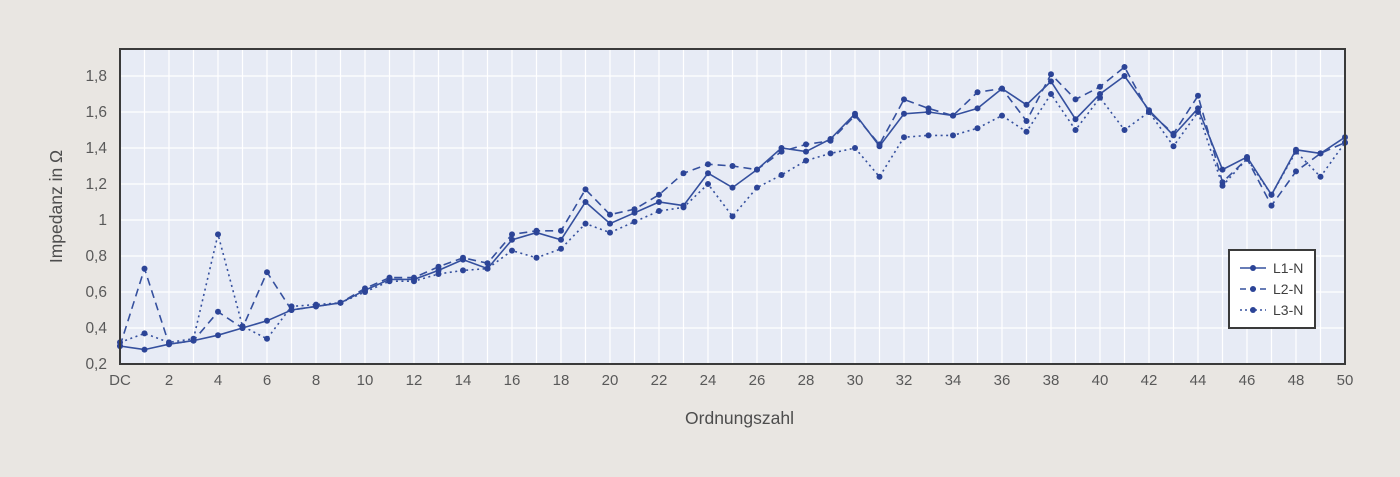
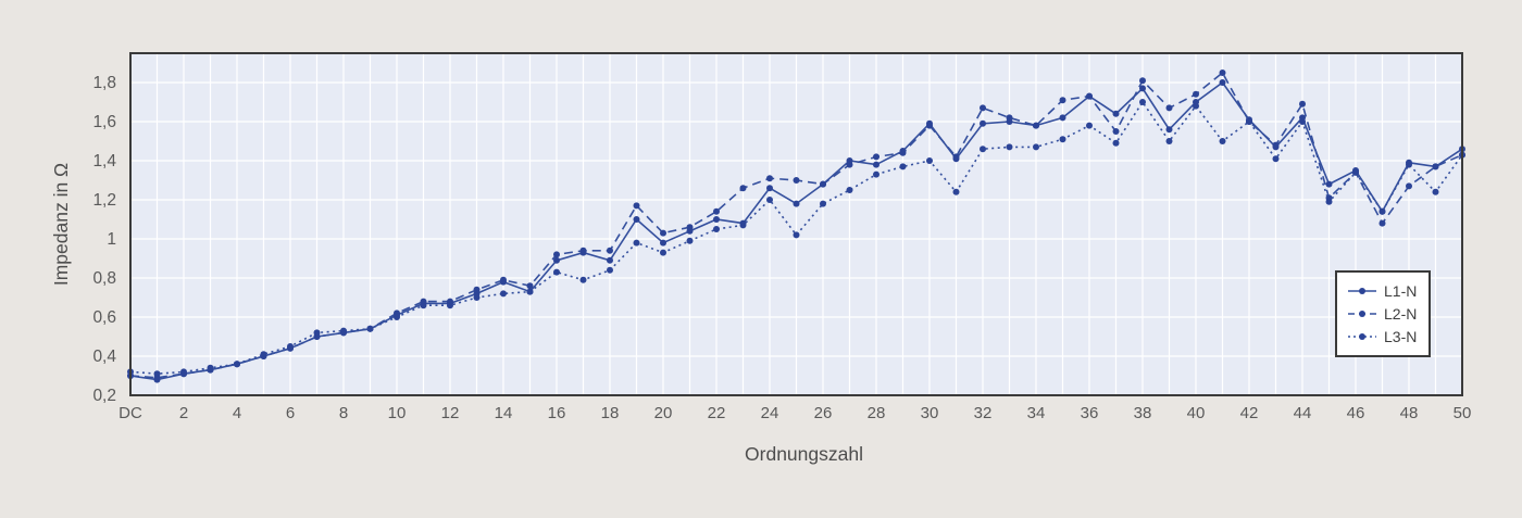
L2-N/1: 0,73 -> 0,29
L3-N/1: 0,37 -> 0,31
L2-N/4: 0,49 -> 0,36
L3-N/4: 0,92 -> 0,36
L2-N/6: 0,71 -> 0,44
L3-N/6: 0,34 -> 0,45
